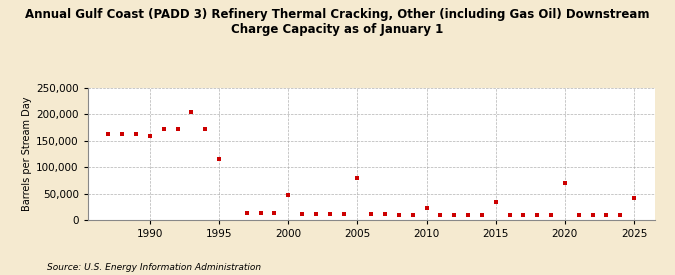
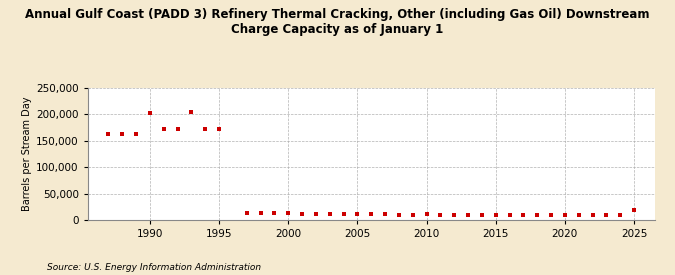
1990: 160,000 -> 202,000
1995: 116,000 -> 173,000
2000: 48,000 -> 13,000
2005: 80,000 -> 12,000
2010: 22,000 -> 11,000
2015: 34,000 -> 10,000
2020: 70,000 -> 9,000
2025: 42,000 -> 18,000
